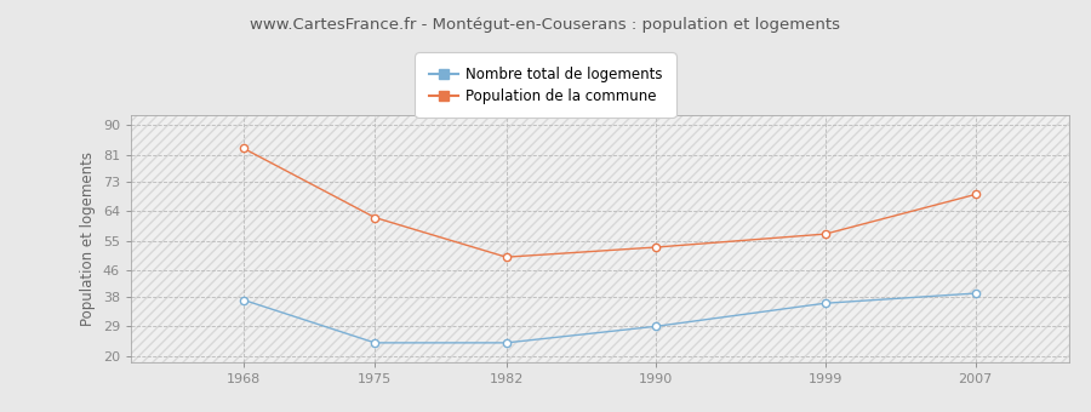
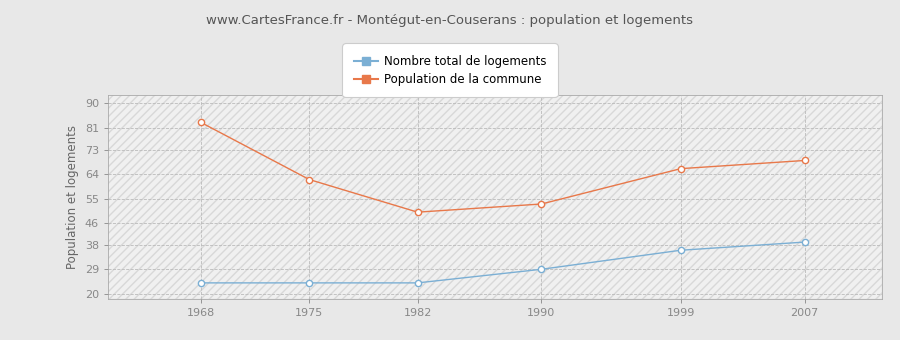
Nombre total de logements/1968: 37 -> 24
Population de la commune/1999: 57 -> 66
